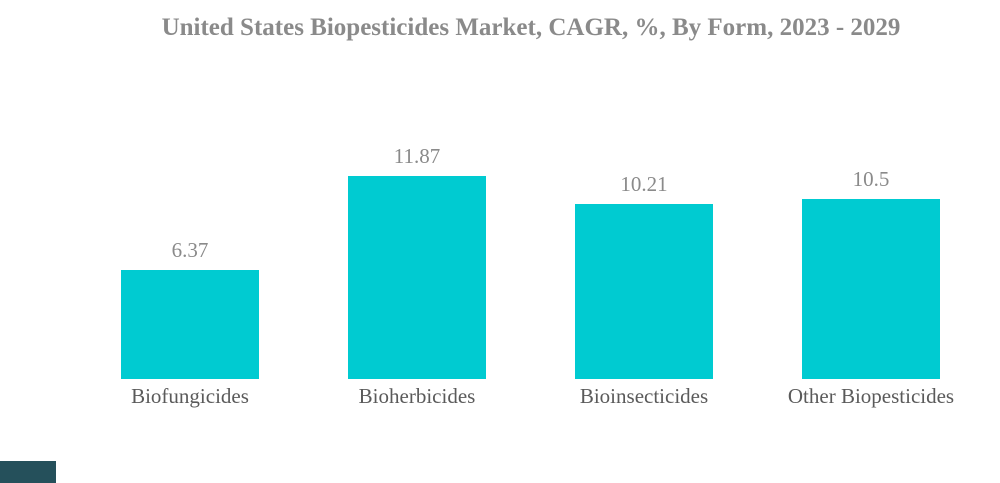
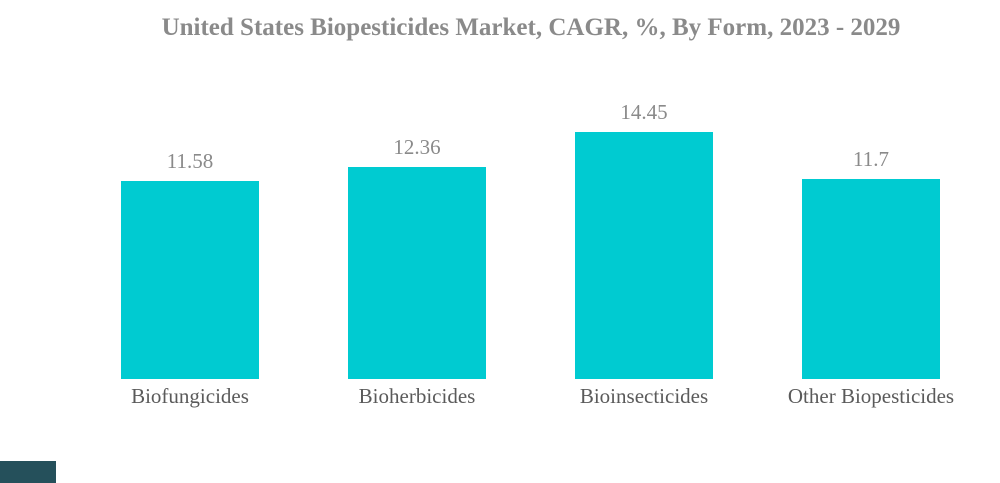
Biofungicides: 6.37 -> 11.58
Bioherbicides: 11.87 -> 12.36
Bioinsecticides: 10.21 -> 14.45
Other Biopesticides: 10.5 -> 11.7
